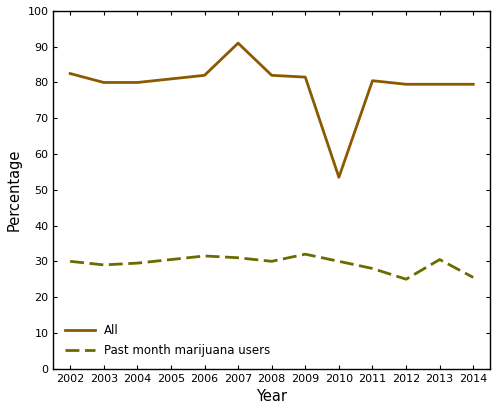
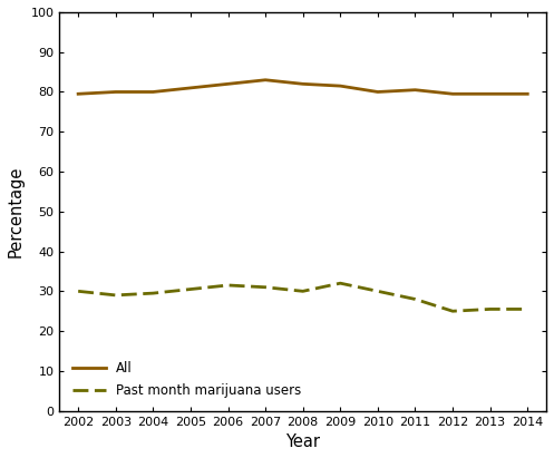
All/2002: 82.5 -> 79.5
All/2007: 91.0 -> 83.0
All/2010: 53.5 -> 80.0
Past month marijuana users/2013: 30.5 -> 25.5
